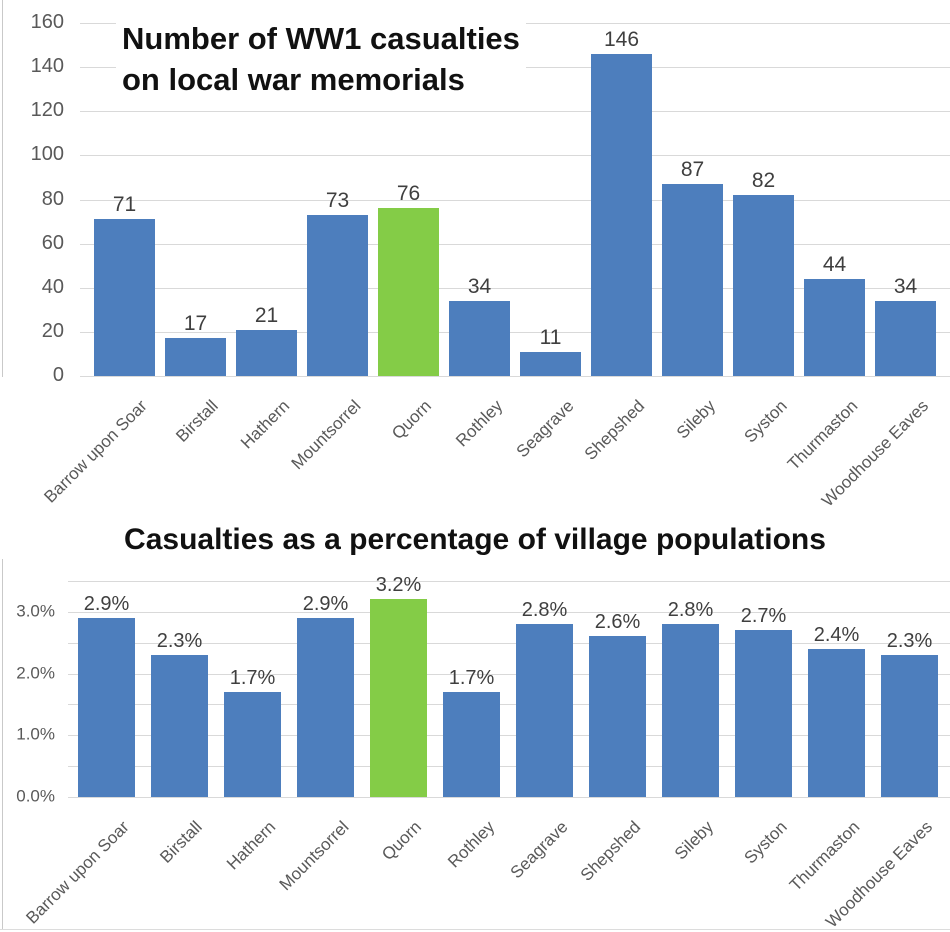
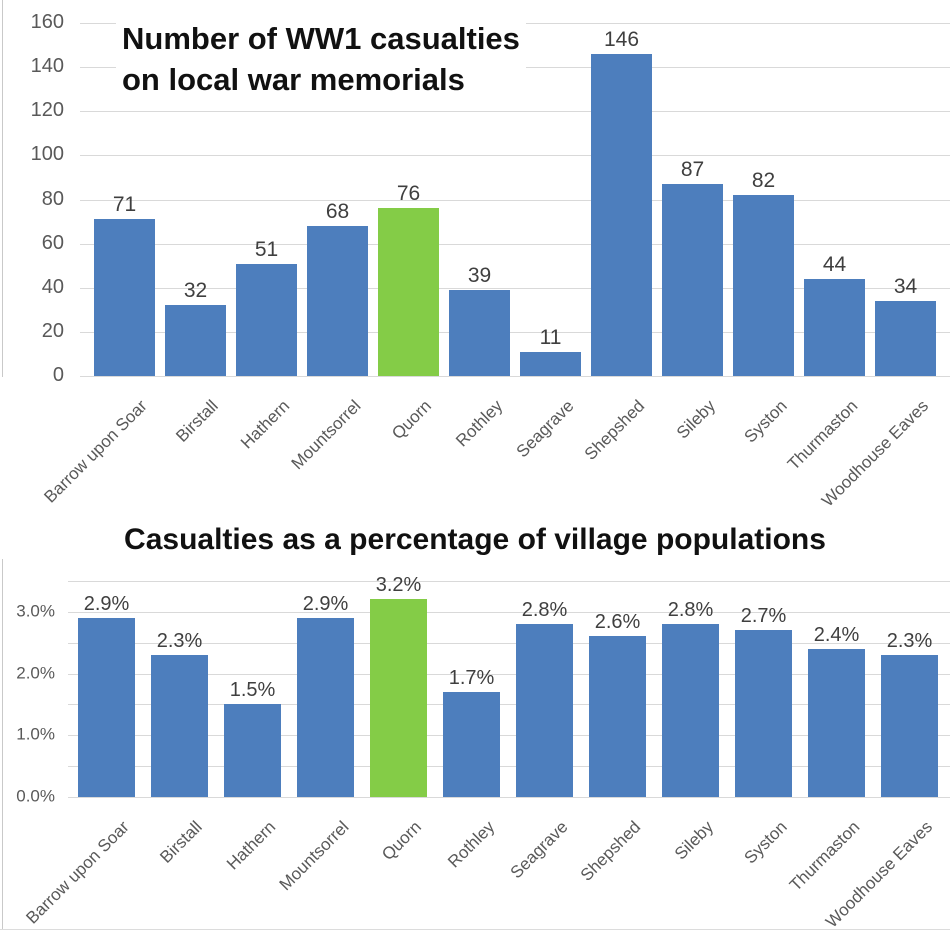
Number of WW1 casualties on local war memorials/Birstall: 17 -> 32
Number of WW1 casualties on local war memorials/Hathern: 21 -> 51
Number of WW1 casualties on local war memorials/Mountsorrel: 73 -> 68
Number of WW1 casualties on local war memorials/Rothley: 34 -> 39
Casualties as a percentage of village populations/Hathern: 1.7% -> 1.5%
